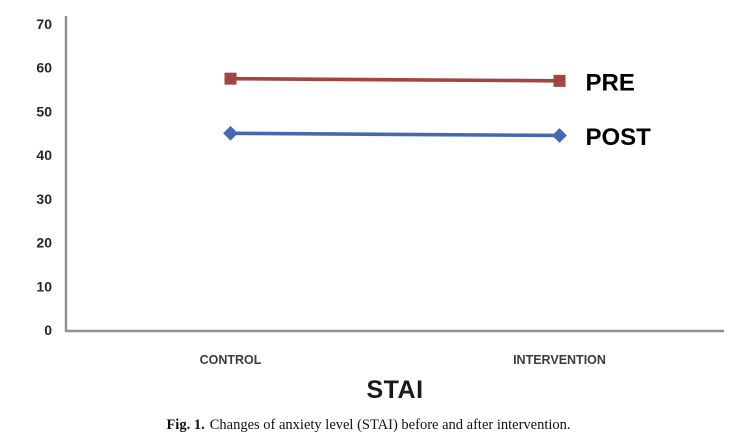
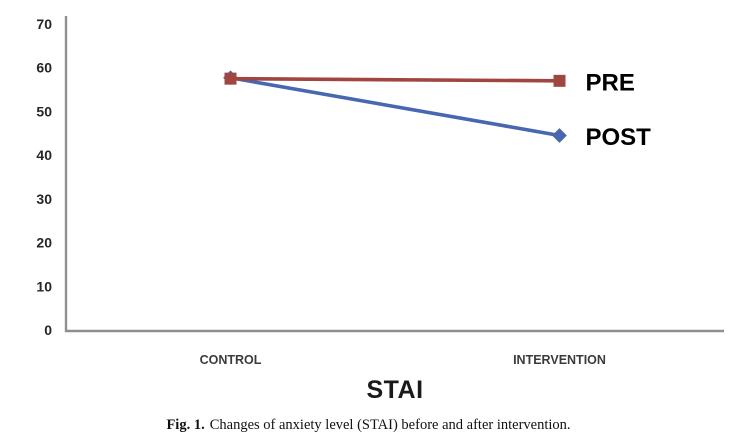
POST/CONTROL: 45 -> 58
